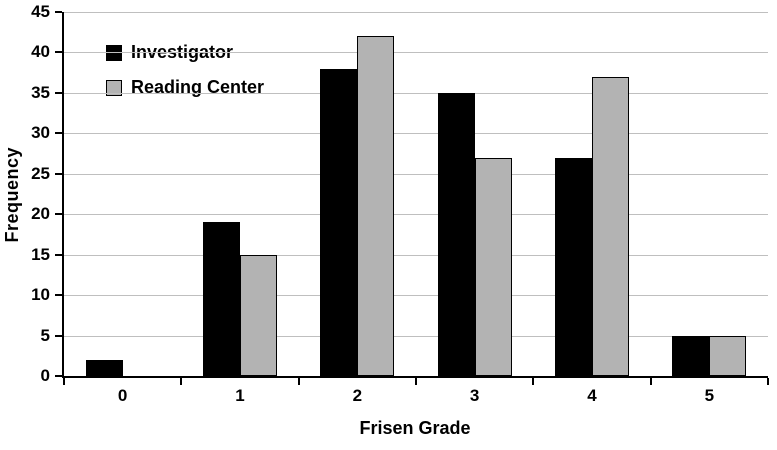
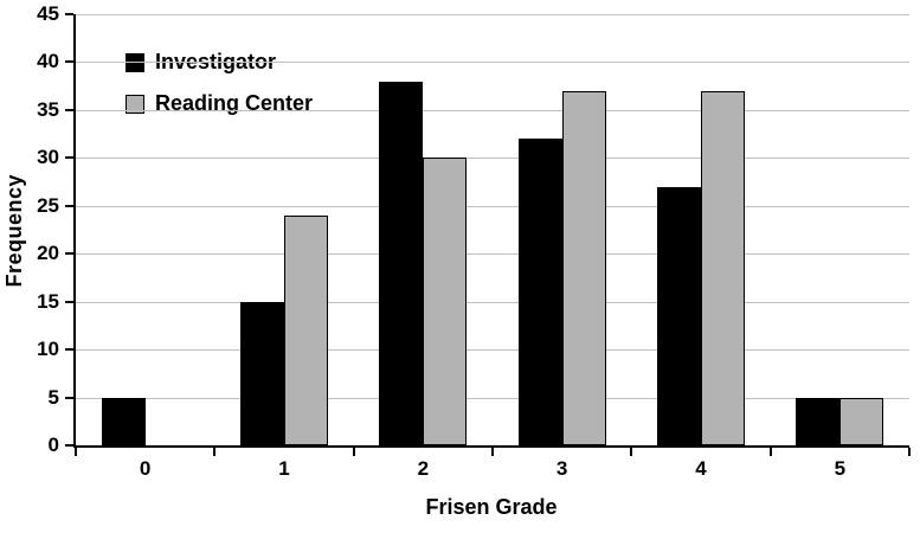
Investigator/0: 2 -> 5
Investigator/1: 19 -> 15
Reading Center/1: 15 -> 24
Reading Center/2: 42 -> 30
Investigator/3: 35 -> 32
Reading Center/3: 27 -> 37
